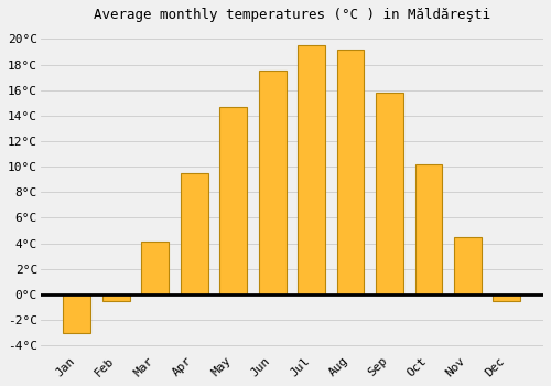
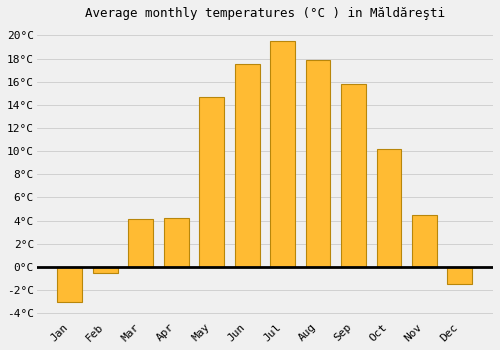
Apr: 9.5°C -> 4.2°C
Aug: 19.2°C -> 17.9°C
Dec: -0.5°C -> -1.5°C
